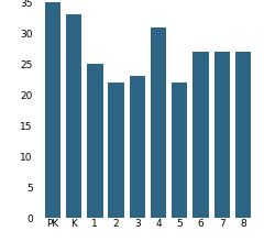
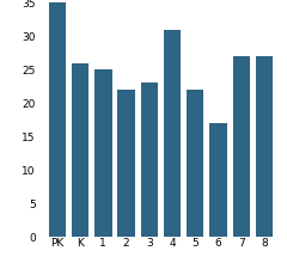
K: 33 -> 26
6: 27 -> 17
